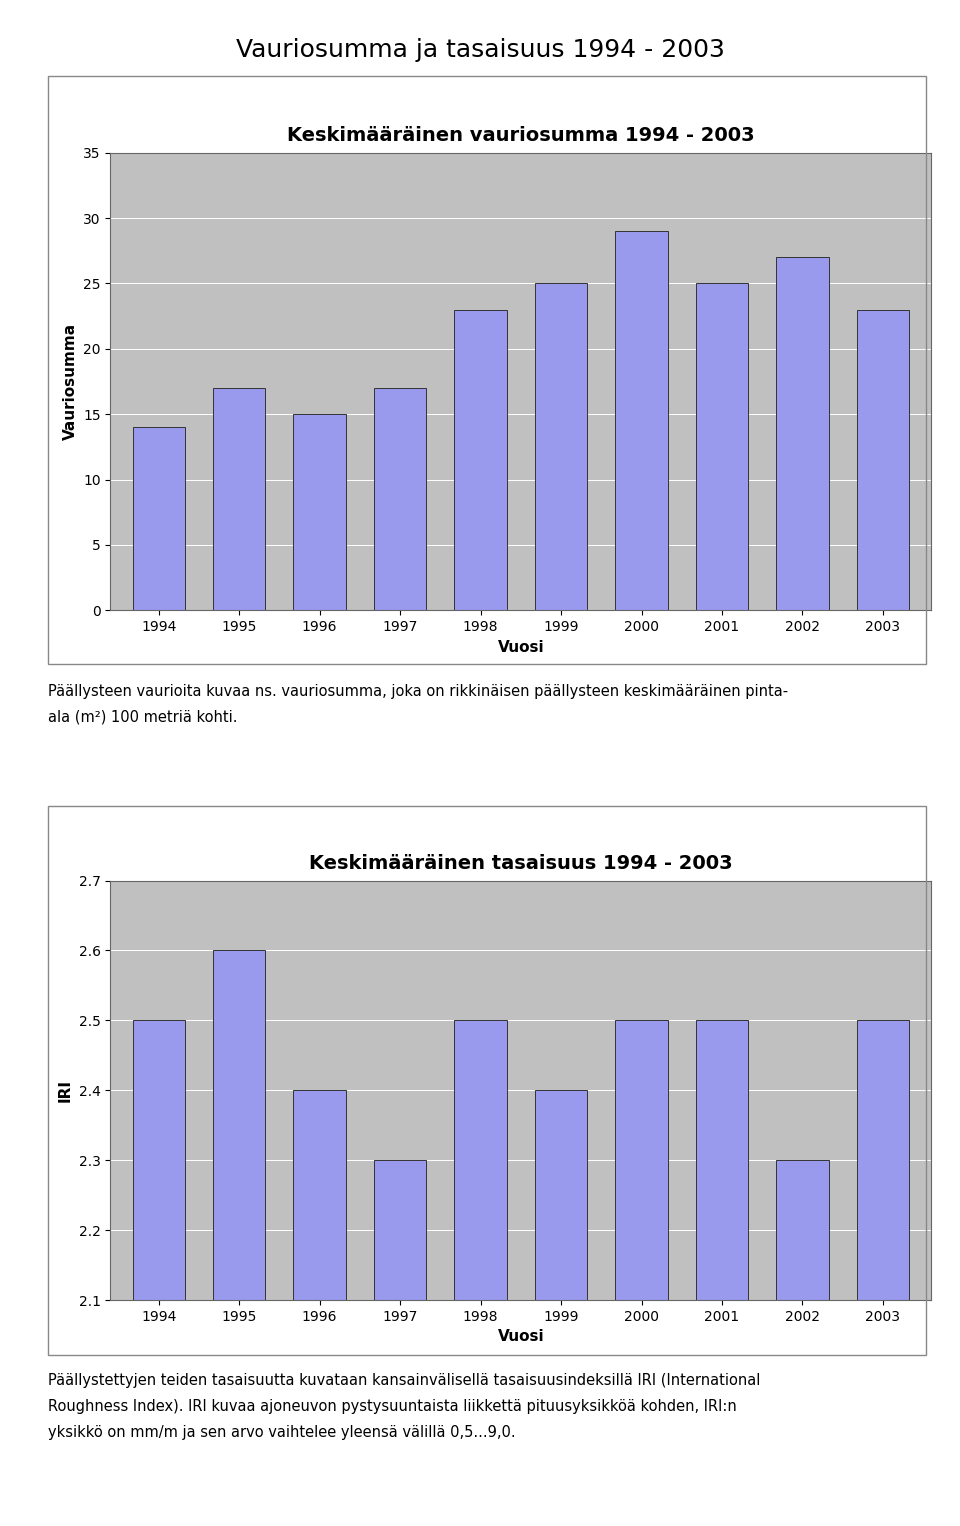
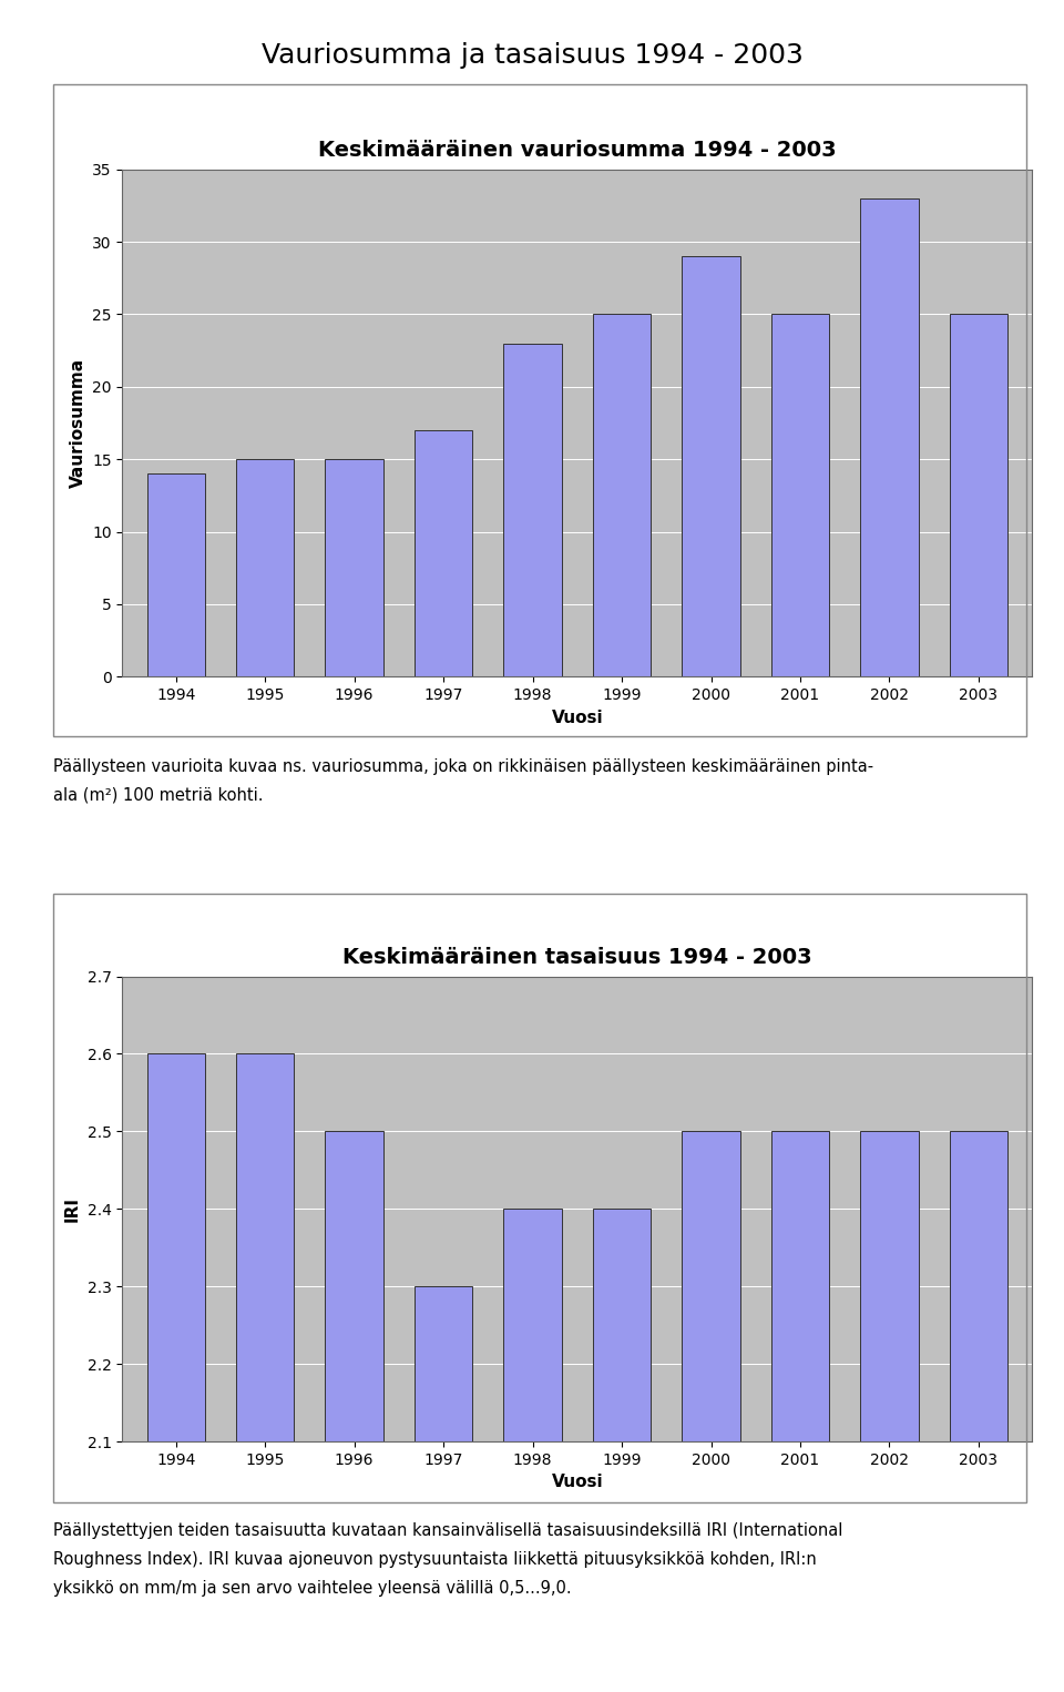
Keskimääräinen vauriosumma 1994 - 2003/1995: 17 -> 15
Keskimääräinen vauriosumma 1994 - 2003/2002: 27 -> 33
Keskimääräinen vauriosumma 1994 - 2003/2003: 23 -> 25
Keskimääräinen tasaisuus 1994 - 2003/1994: 2.5 -> 2.6
Keskimääräinen tasaisuus 1994 - 2003/1996: 2.4 -> 2.5
Keskimääräinen tasaisuus 1994 - 2003/1998: 2.5 -> 2.4
Keskimääräinen tasaisuus 1994 - 2003/2002: 2.3 -> 2.5
